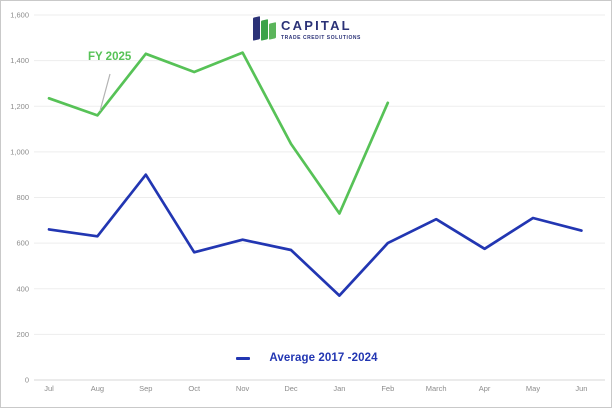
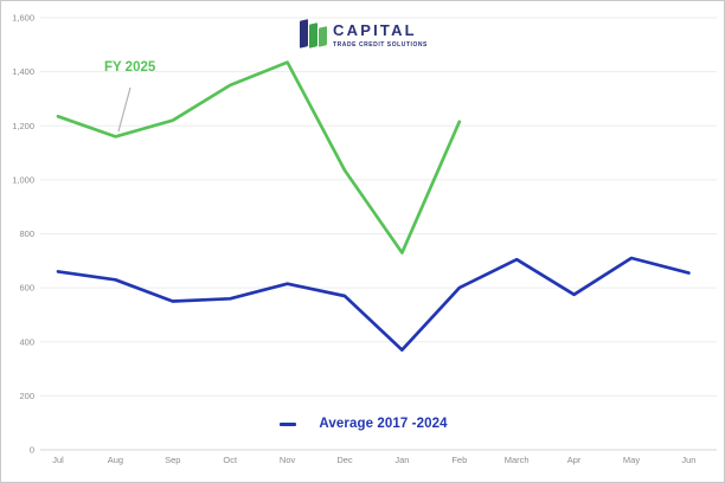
FY 2025/Sep: 1430 -> 1220
Average 2017 -2024/Sep: 900 -> 550
